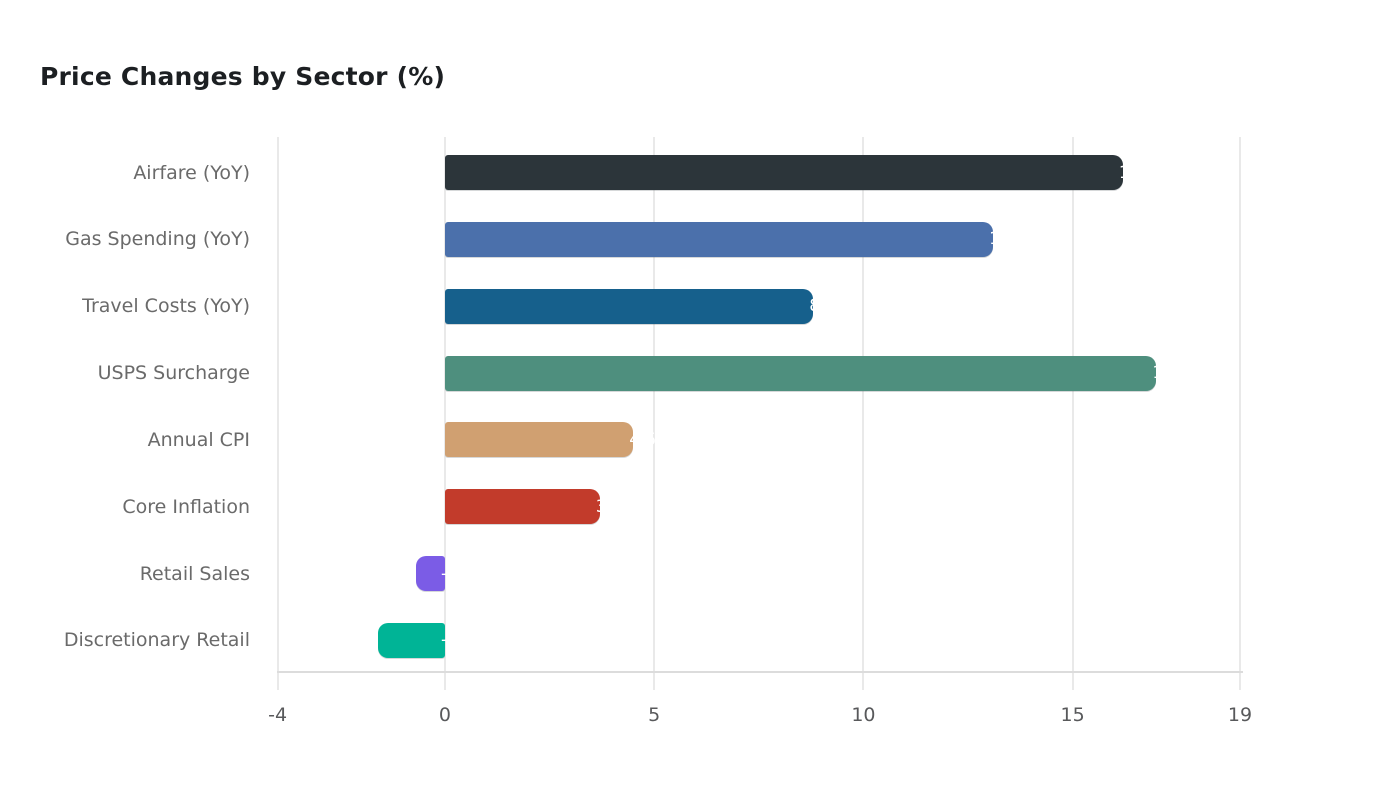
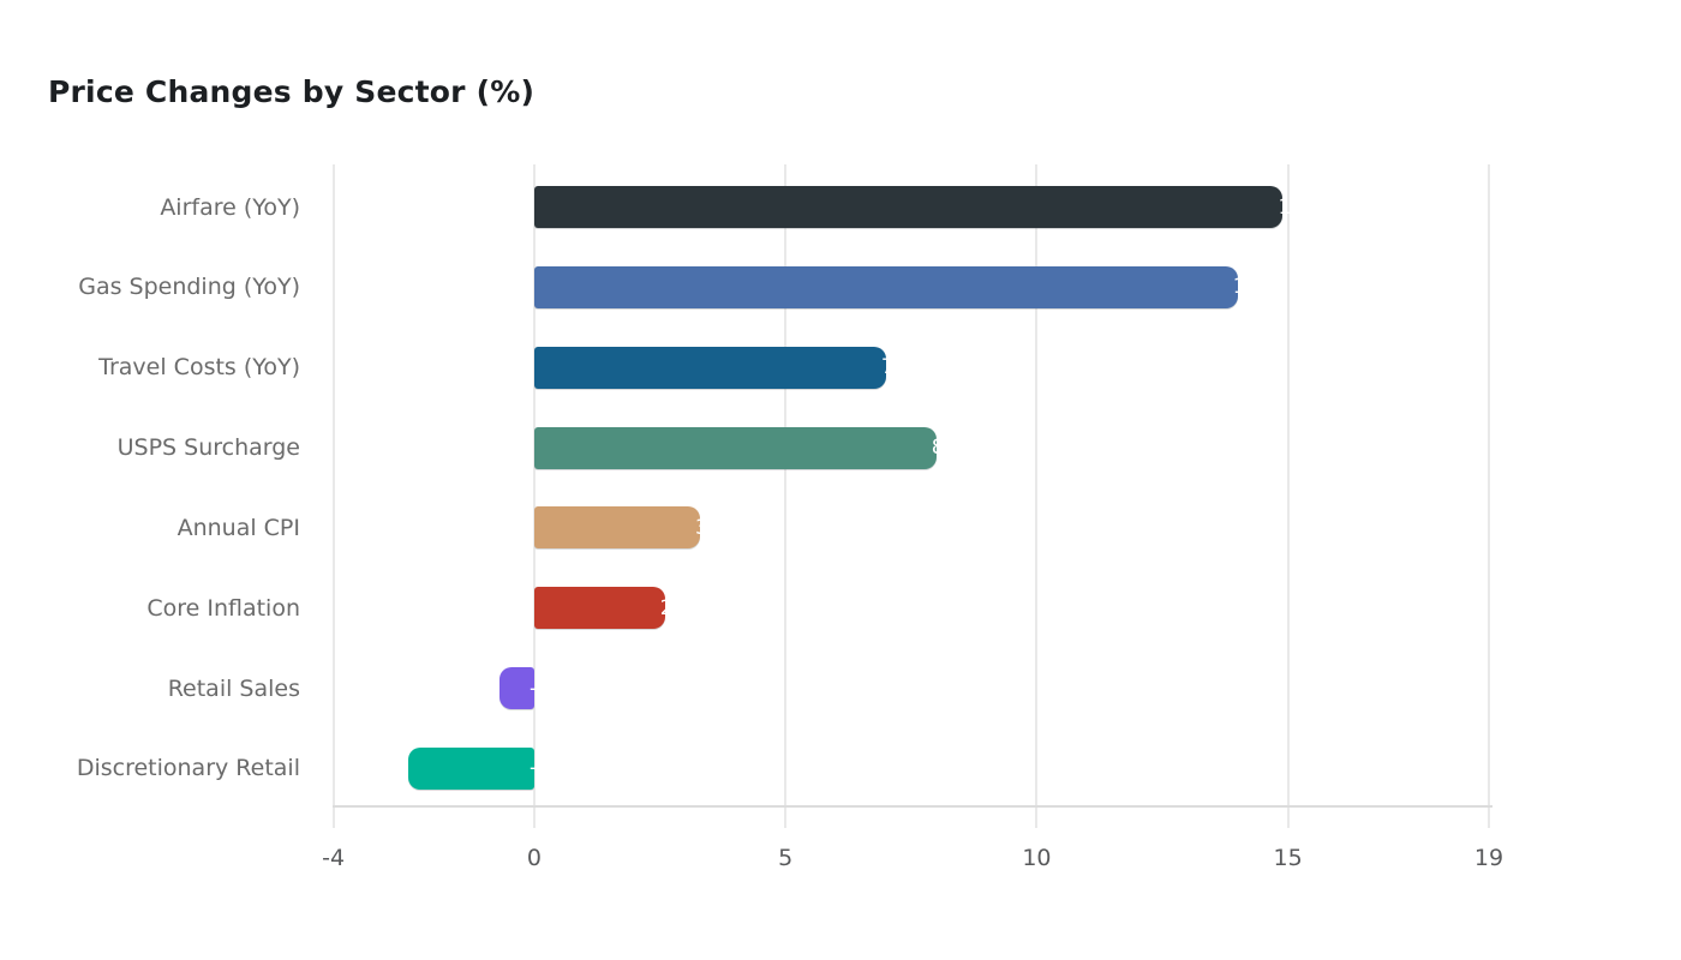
Airfare (YoY): 16.2 -> 14.9
Gas Spending (YoY): 13.1 -> 14.0
Travel Costs (YoY): 8.8 -> 7.0
USPS Surcharge: 17.0 -> 8.0
Annual CPI: 4.5 -> 3.3
Core Inflation: 3.7 -> 2.6
Discretionary Retail: -1.6 -> -2.5
